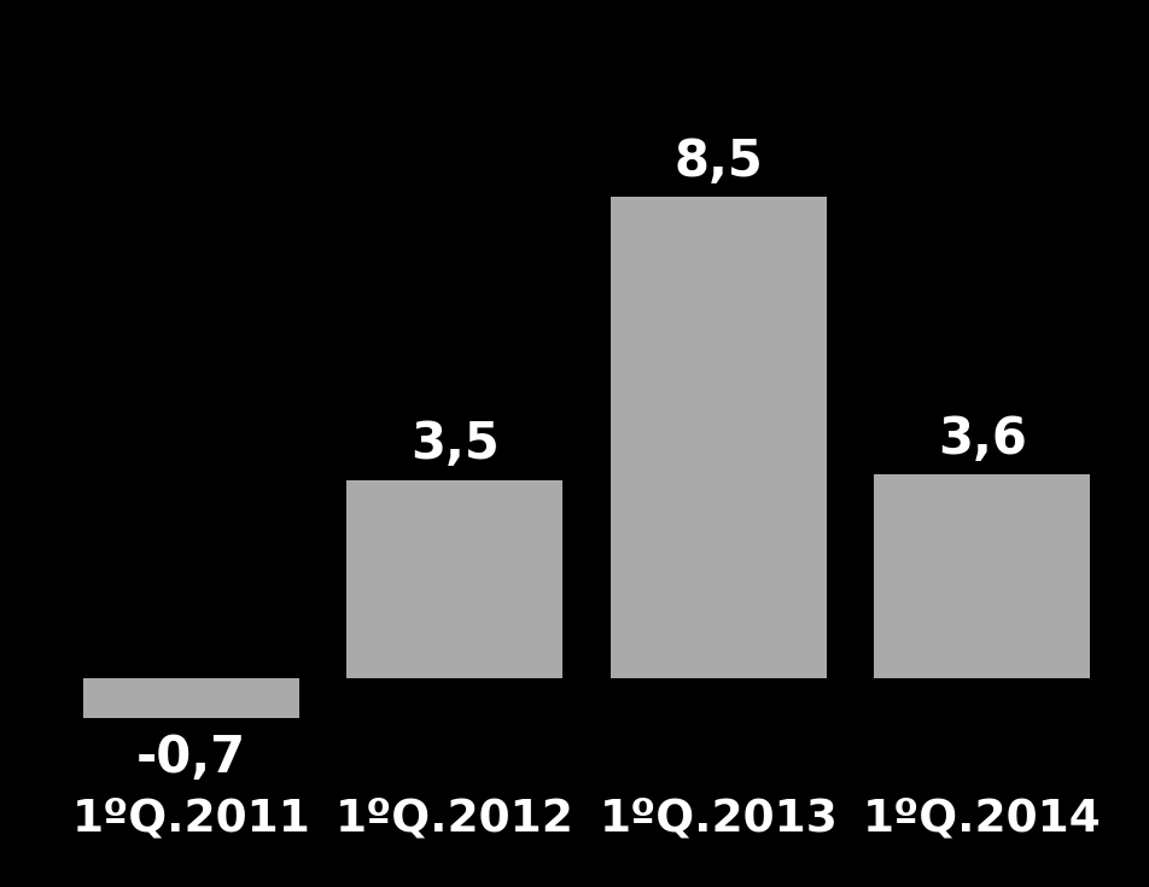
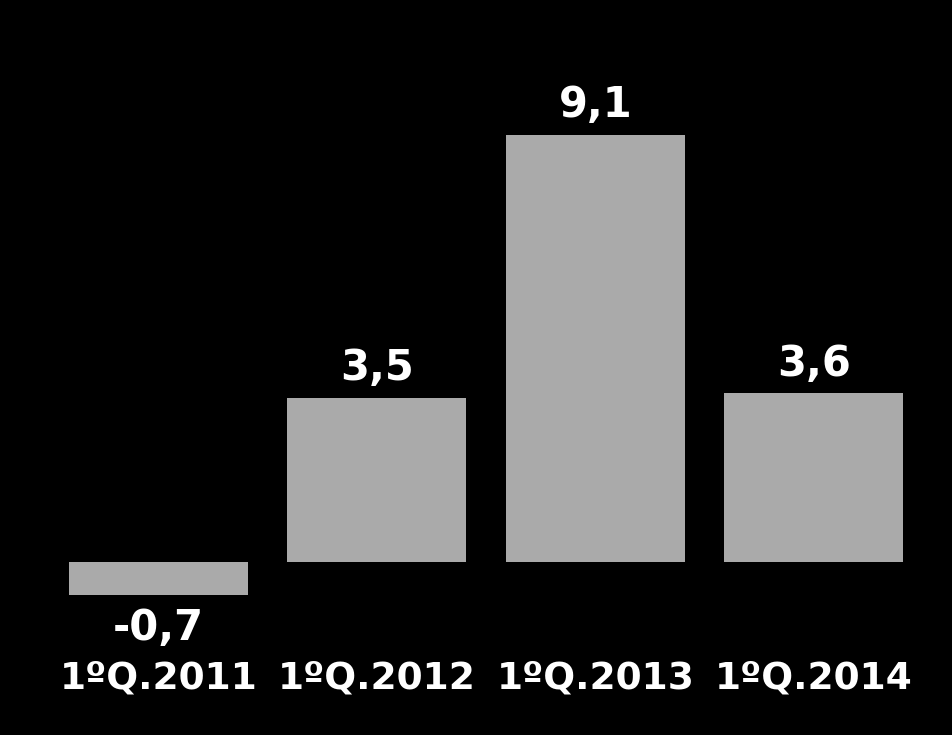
1ºQ.2013: 8,5 -> 9,1
